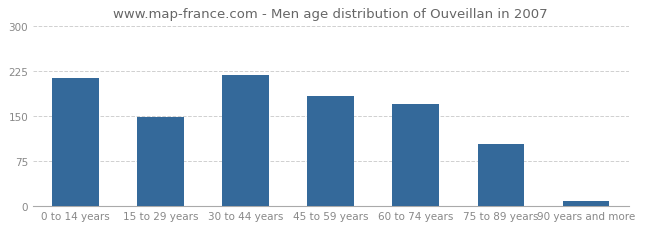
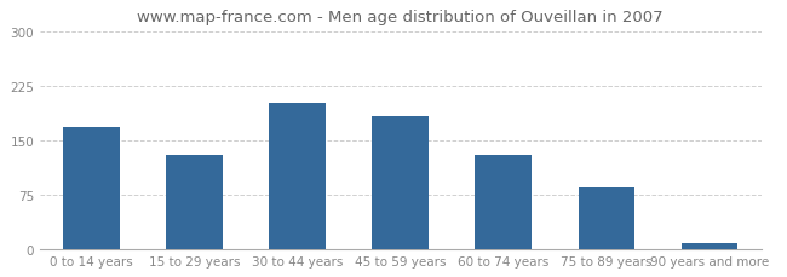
0 to 14 years: 213 -> 168
15 to 29 years: 148 -> 130
30 to 44 years: 218 -> 202
60 to 74 years: 170 -> 130
75 to 89 years: 103 -> 84
